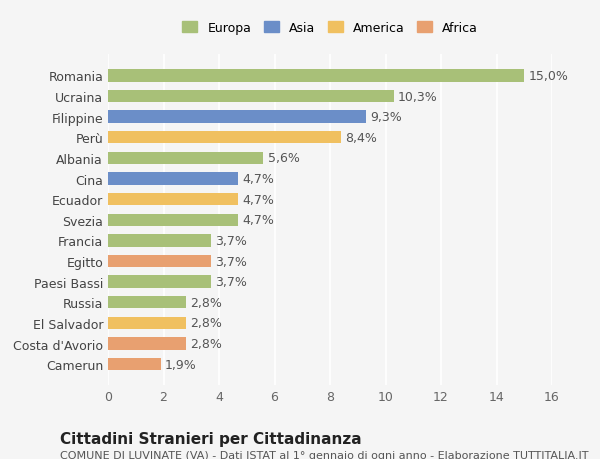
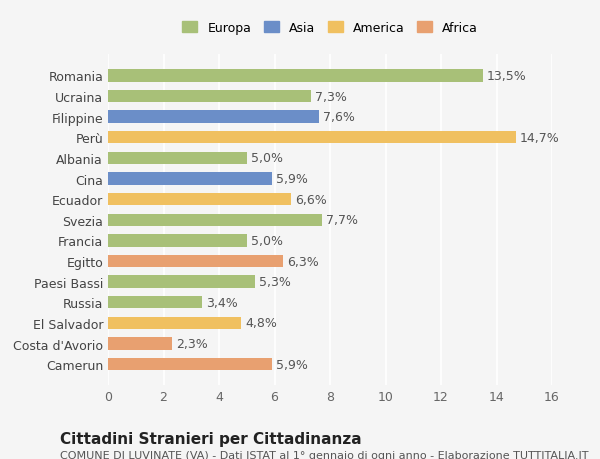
Romania: 15,0% -> 13,5%
Ucraina: 10,3% -> 7,3%
Filippine: 9,3% -> 7,6%
Perù: 8,4% -> 14,7%
Albania: 5,6% -> 5,0%
Cina: 4,7% -> 5,9%
Ecuador: 4,7% -> 6,6%
Svezia: 4,7% -> 7,7%
Francia: 3,7% -> 5,0%
Egitto: 3,7% -> 6,3%
Paesi Bassi: 3,7% -> 5,3%
Russia: 2,8% -> 3,4%
El Salvador: 2,8% -> 4,8%
Costa d'Avorio: 2,8% -> 2,3%
Camerun: 1,9% -> 5,9%
